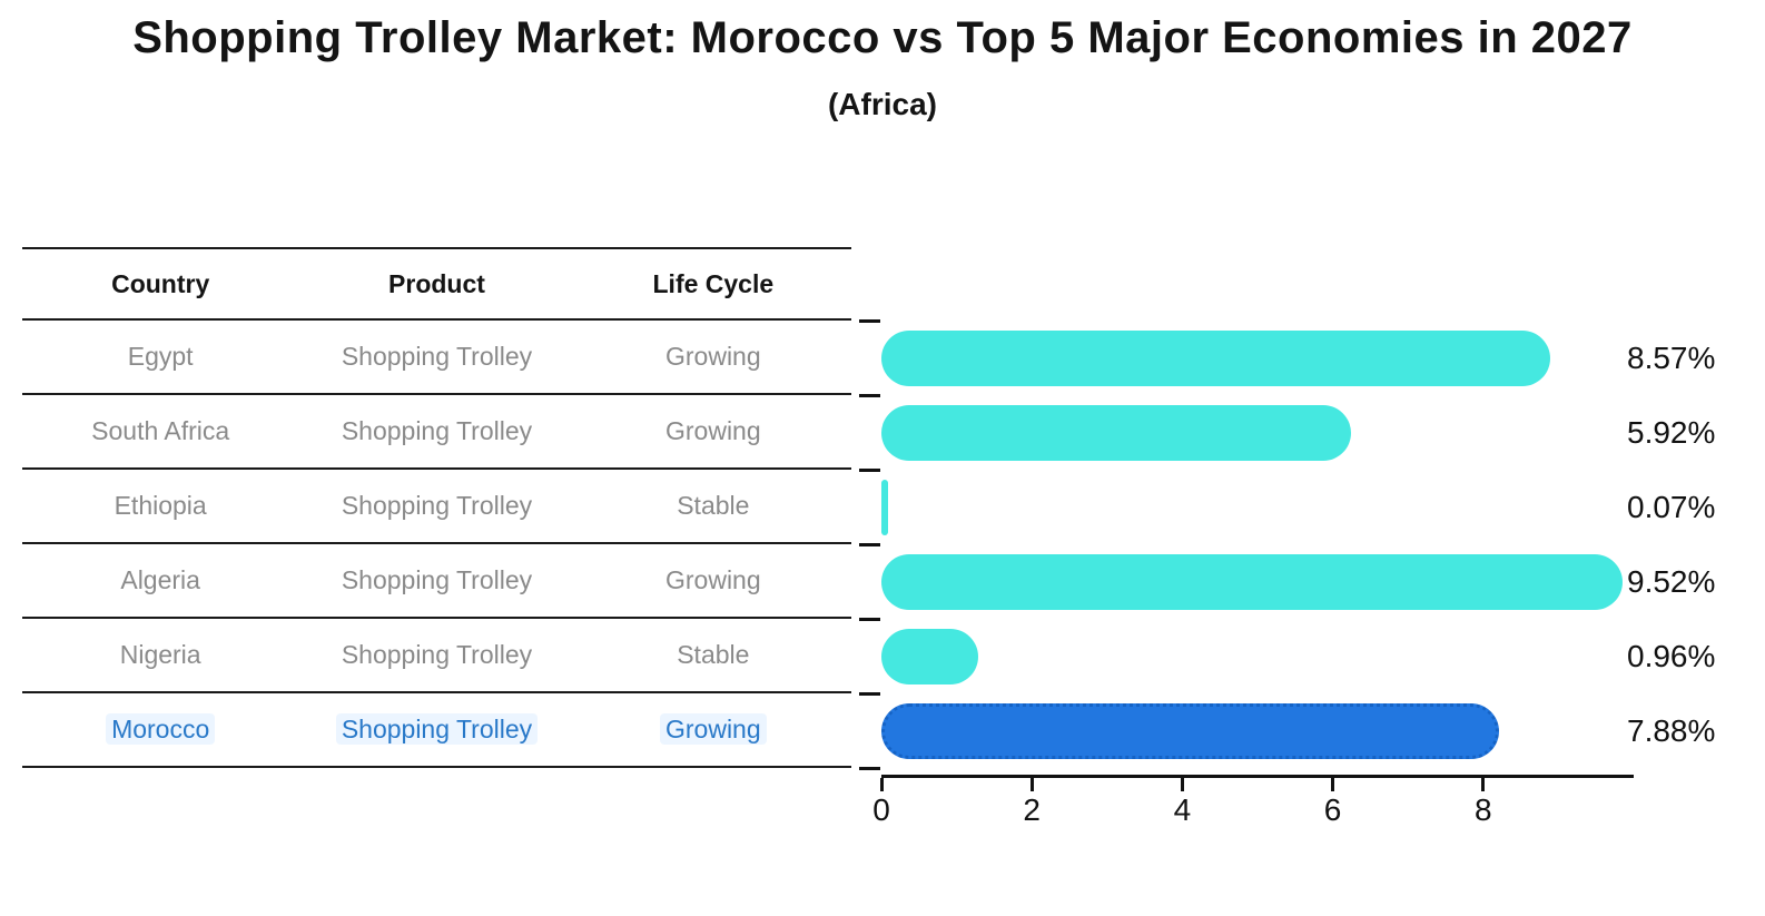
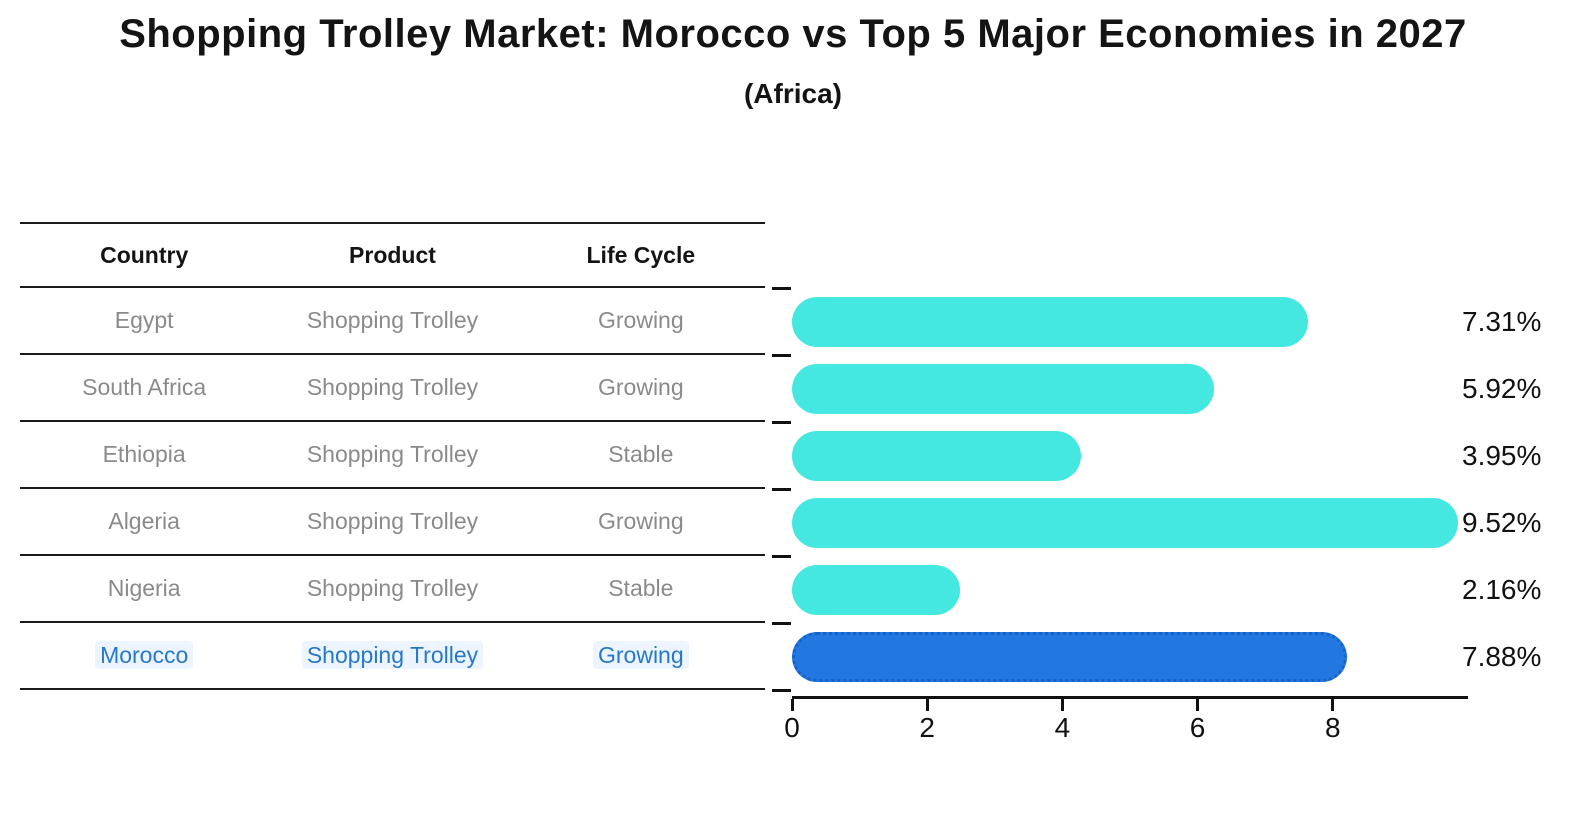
Egypt: 8.57% -> 7.31%
Ethiopia: 0.07% -> 3.95%
Nigeria: 0.96% -> 2.16%
